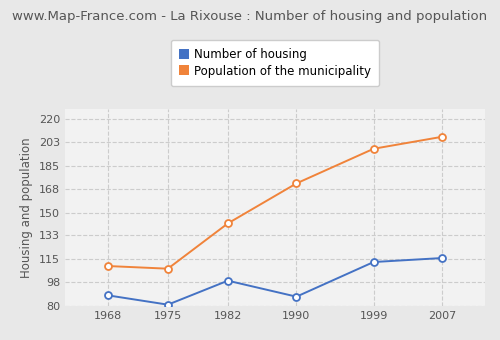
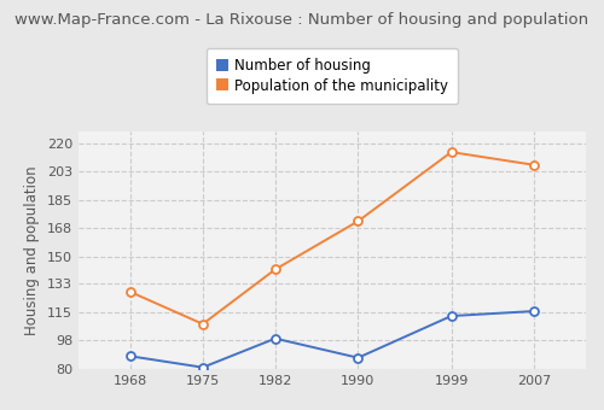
Population of the municipality/1968: 110 -> 128
Population of the municipality/1999: 198 -> 215
